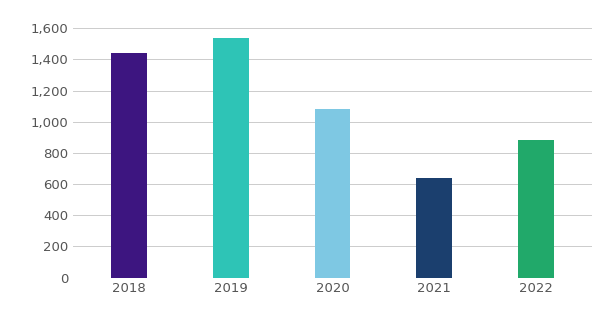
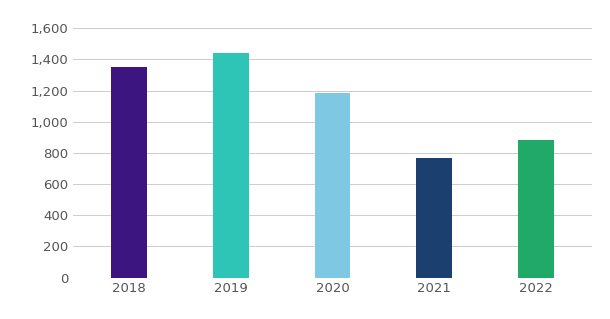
2018: 1,440 -> 1,350
2019: 1,540 -> 1,440
2020: 1,080 -> 1,180
2021: 640 -> 770
